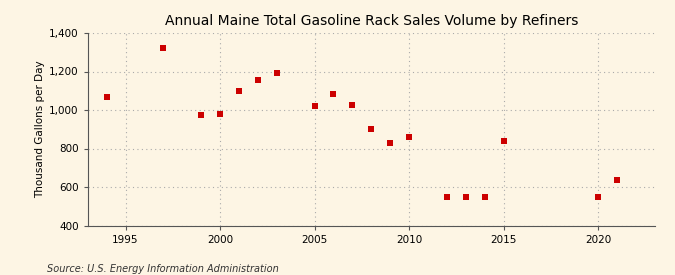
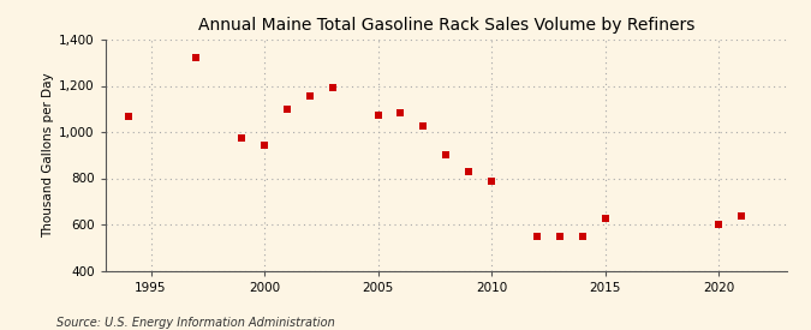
2000: 980 -> 940
2005: 1,020 -> 1,080
2010: 860 -> 780
2015: 840 -> 620
2020: 550 -> 600
